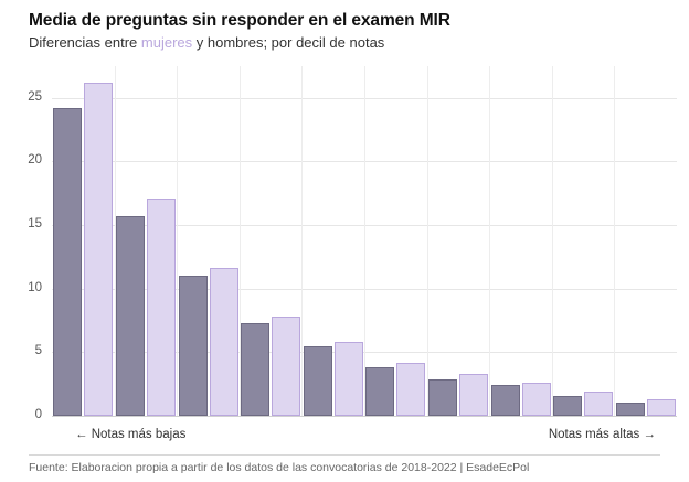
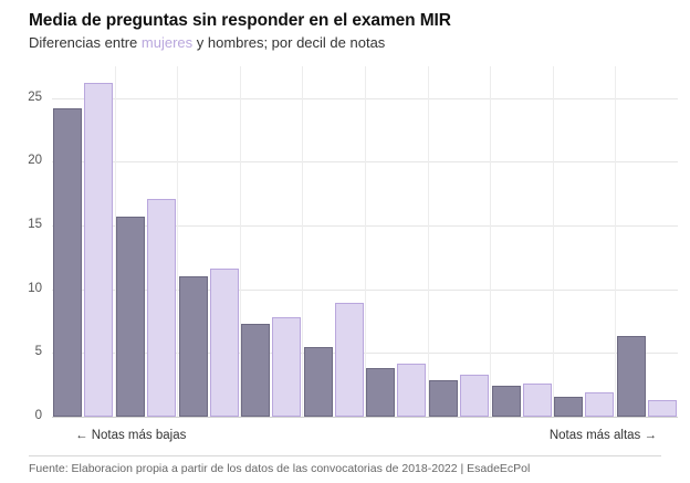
mujeres/5: 5.8 -> 8.9
hombres/10: 1.0 -> 6.3
